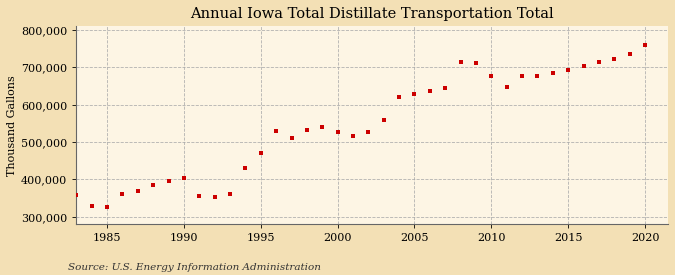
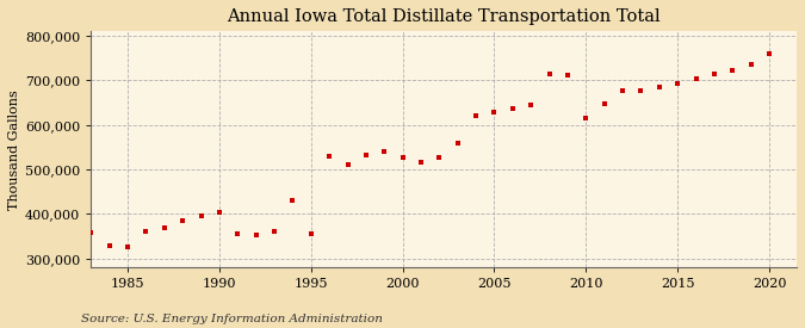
1995: 472,000 -> 355,000
2010: 678,000 -> 615,000
